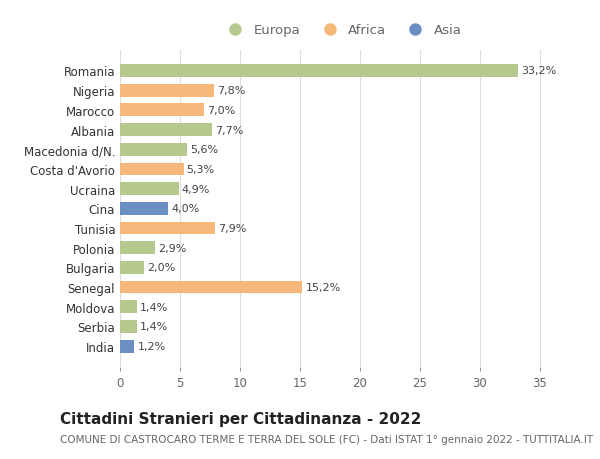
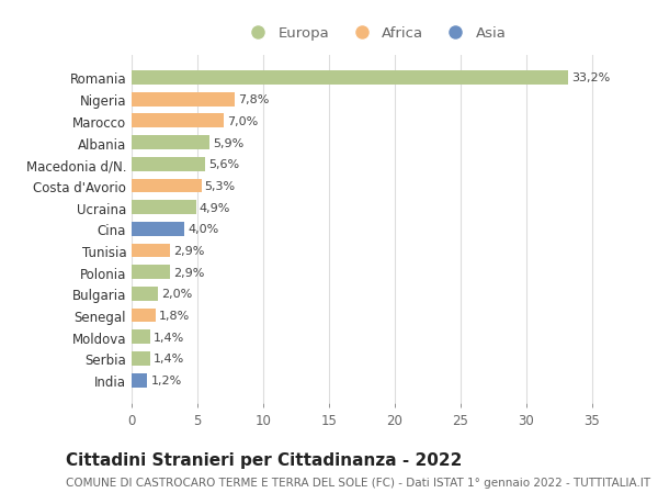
Albania: 7,7% -> 5,9%
Tunisia: 7,9% -> 2,9%
Senegal: 15,2% -> 1,8%
